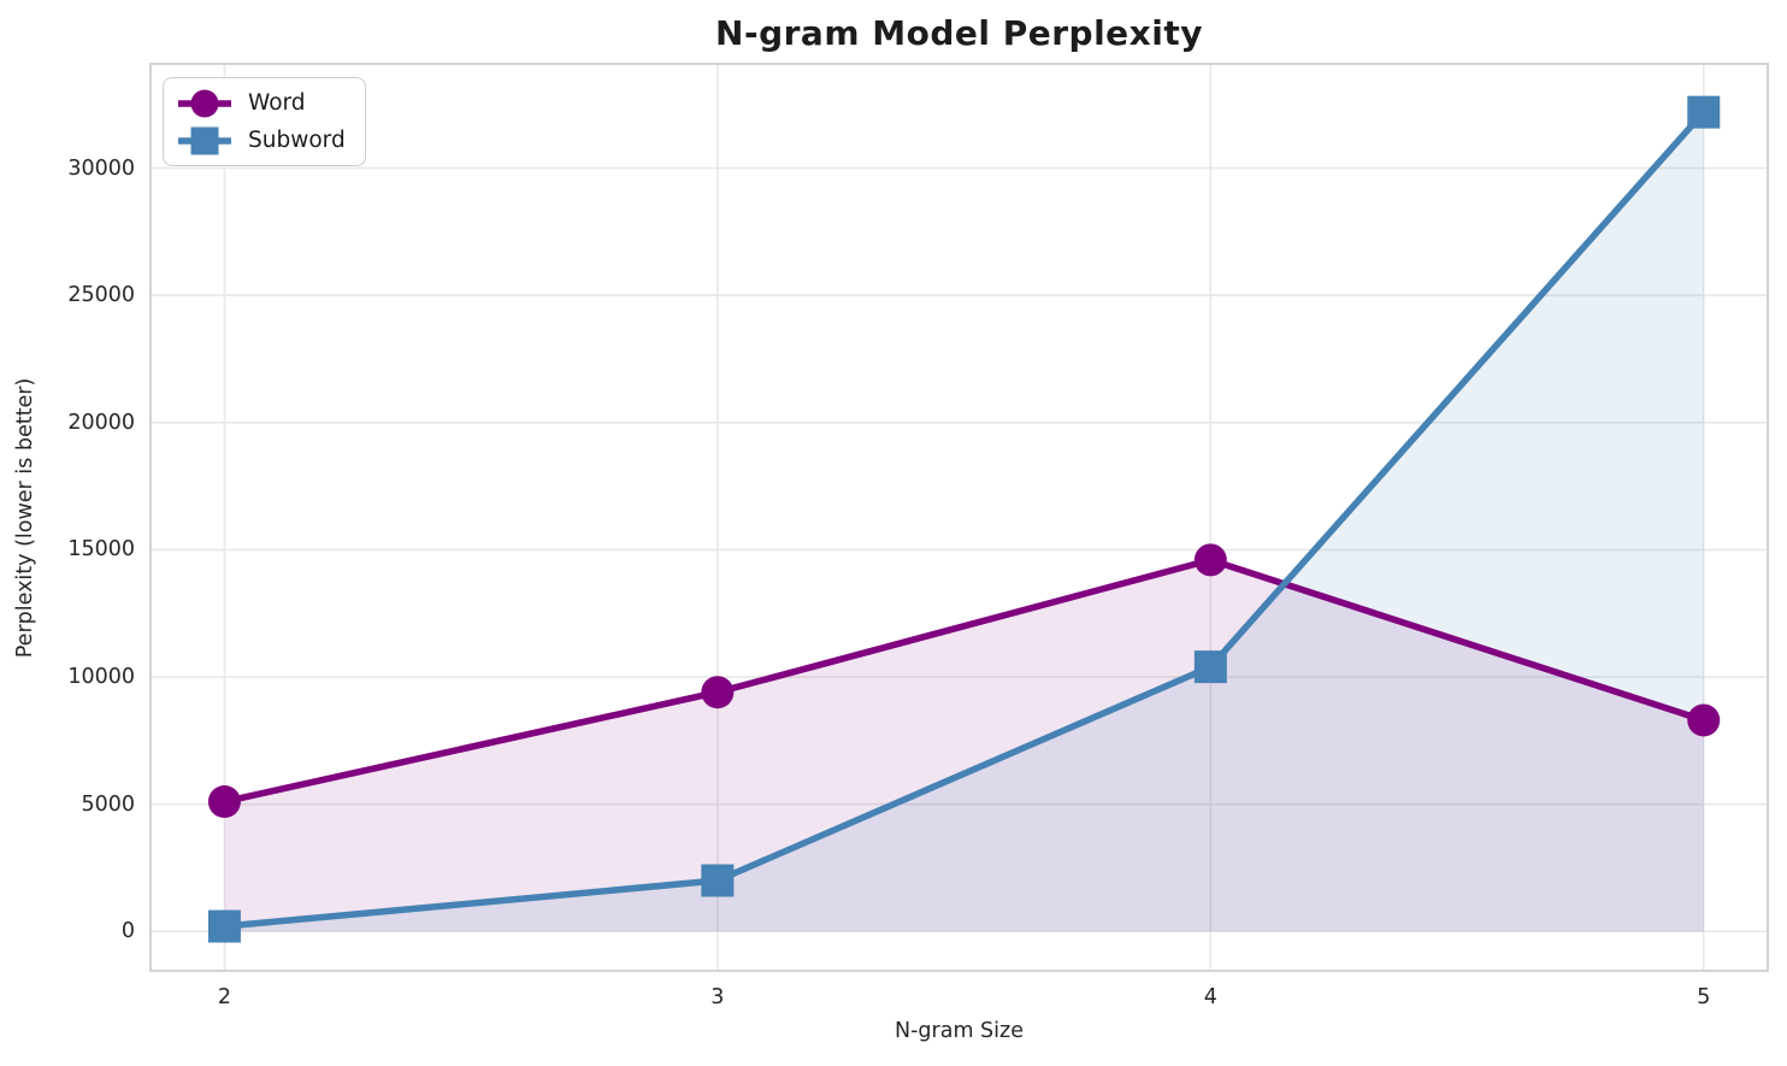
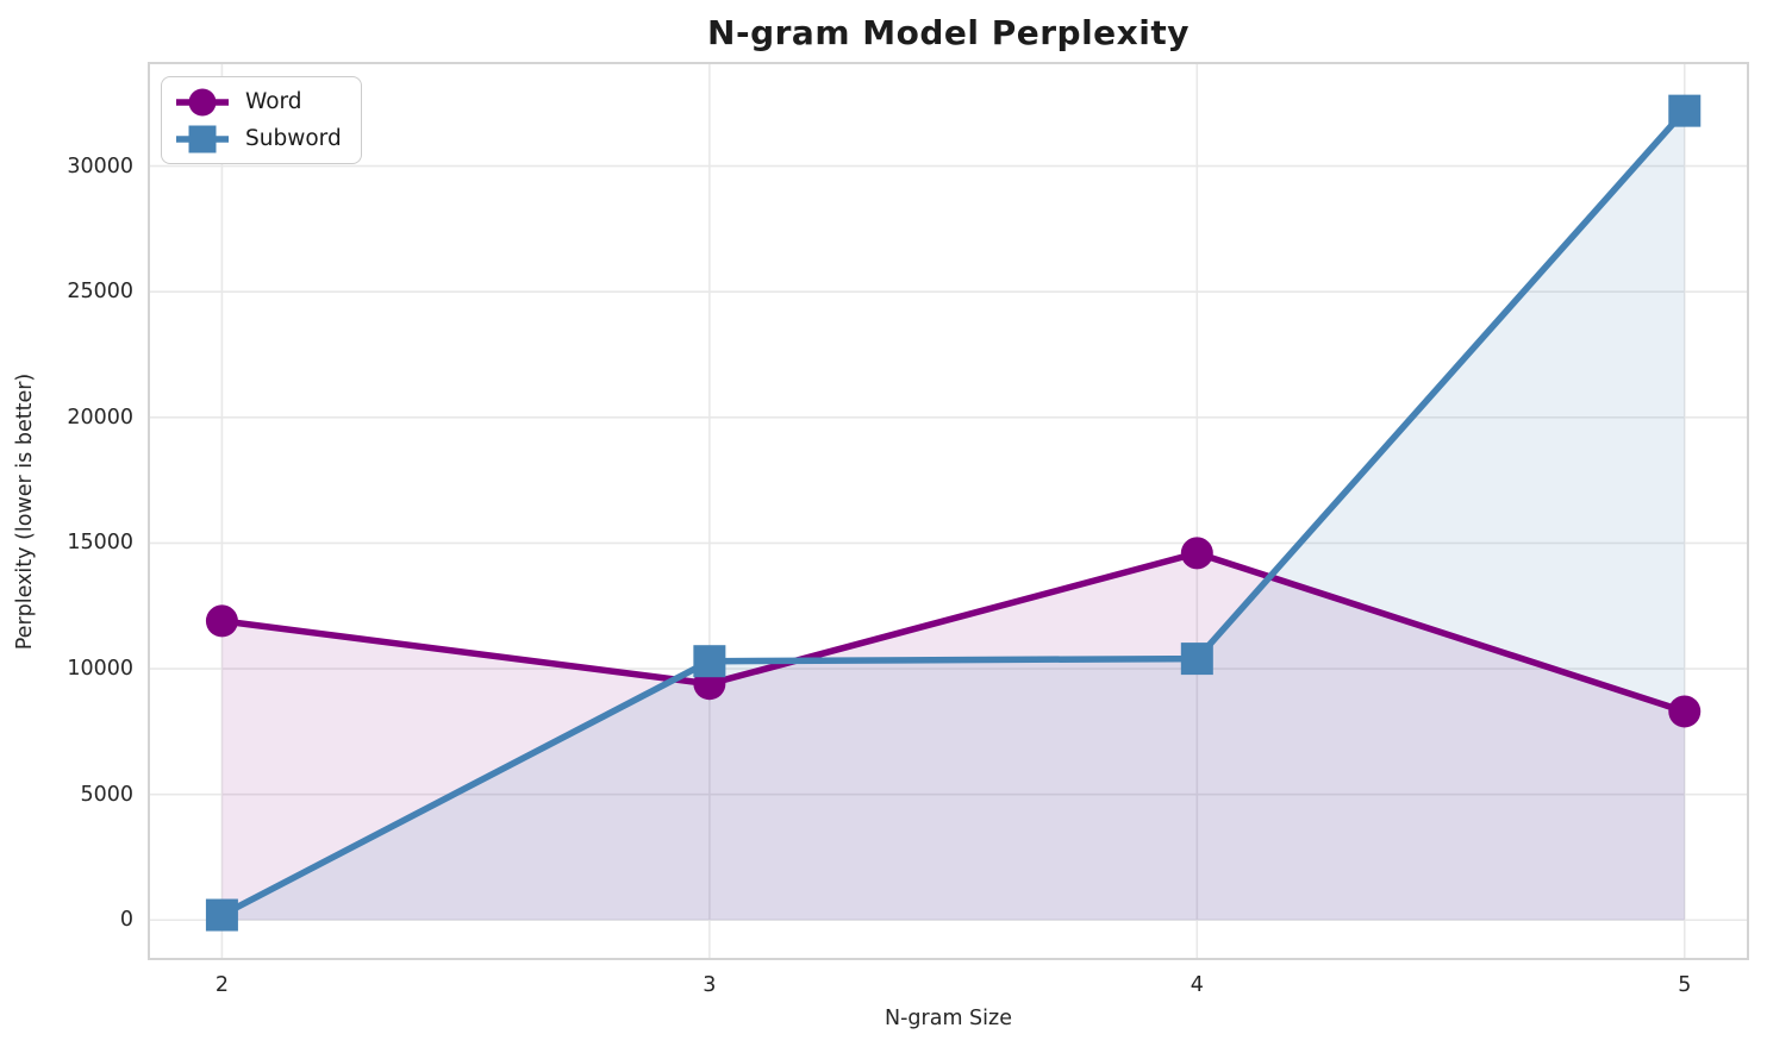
Word/2: 5100 -> 11900
Subword/3: 2000 -> 10300
